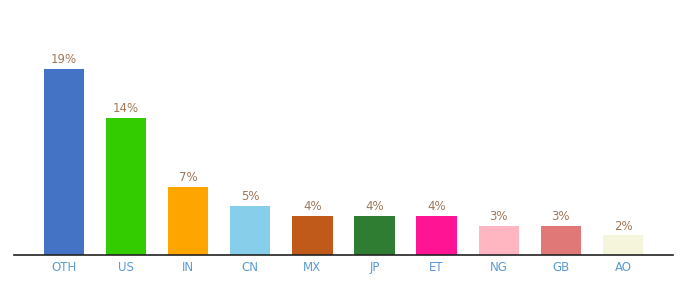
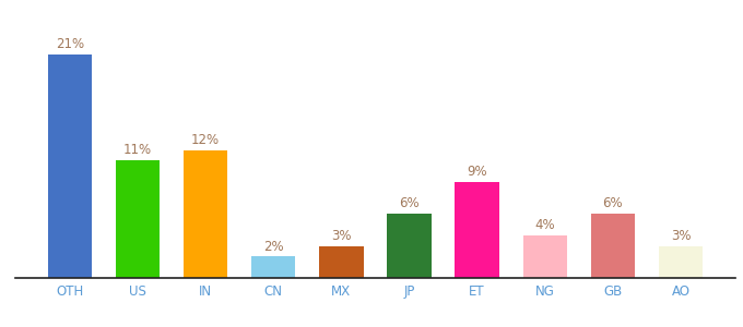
OTH: 19% -> 21%
US: 14% -> 11%
IN: 7% -> 12%
CN: 5% -> 2%
MX: 4% -> 3%
JP: 4% -> 6%
ET: 4% -> 9%
NG: 3% -> 4%
GB: 3% -> 6%
AO: 2% -> 3%
